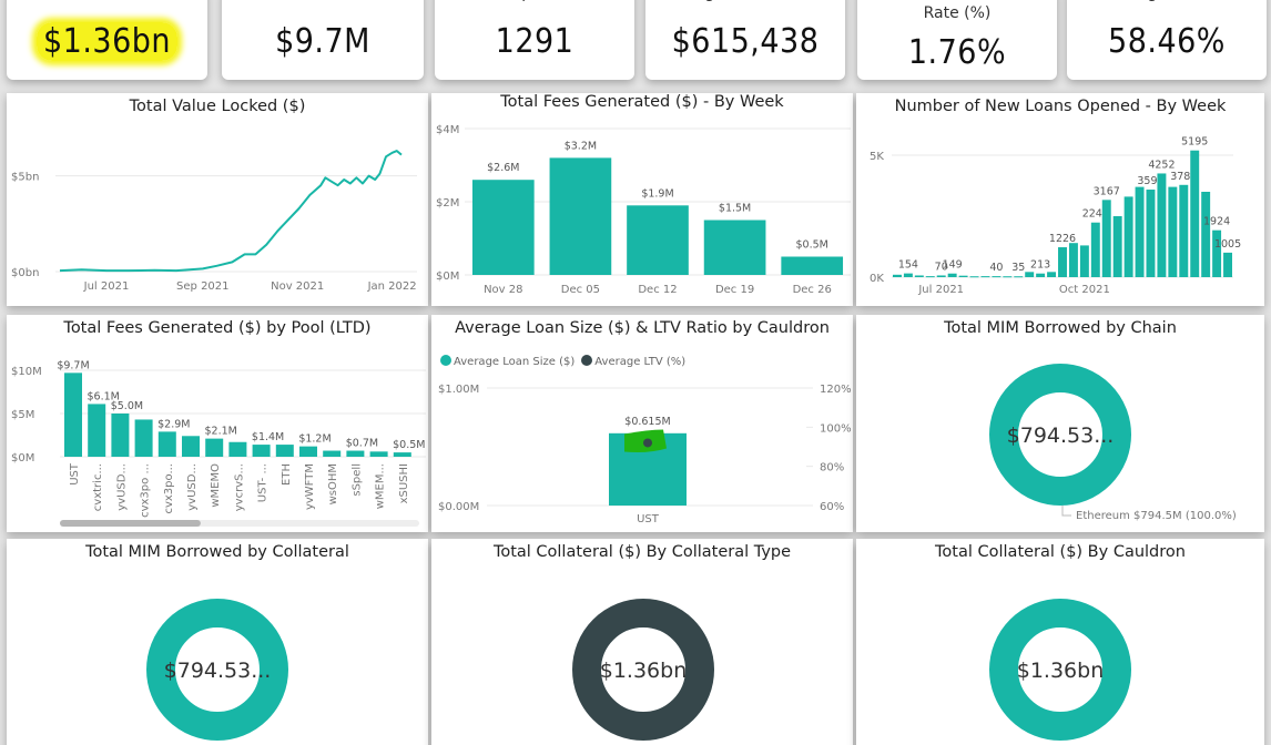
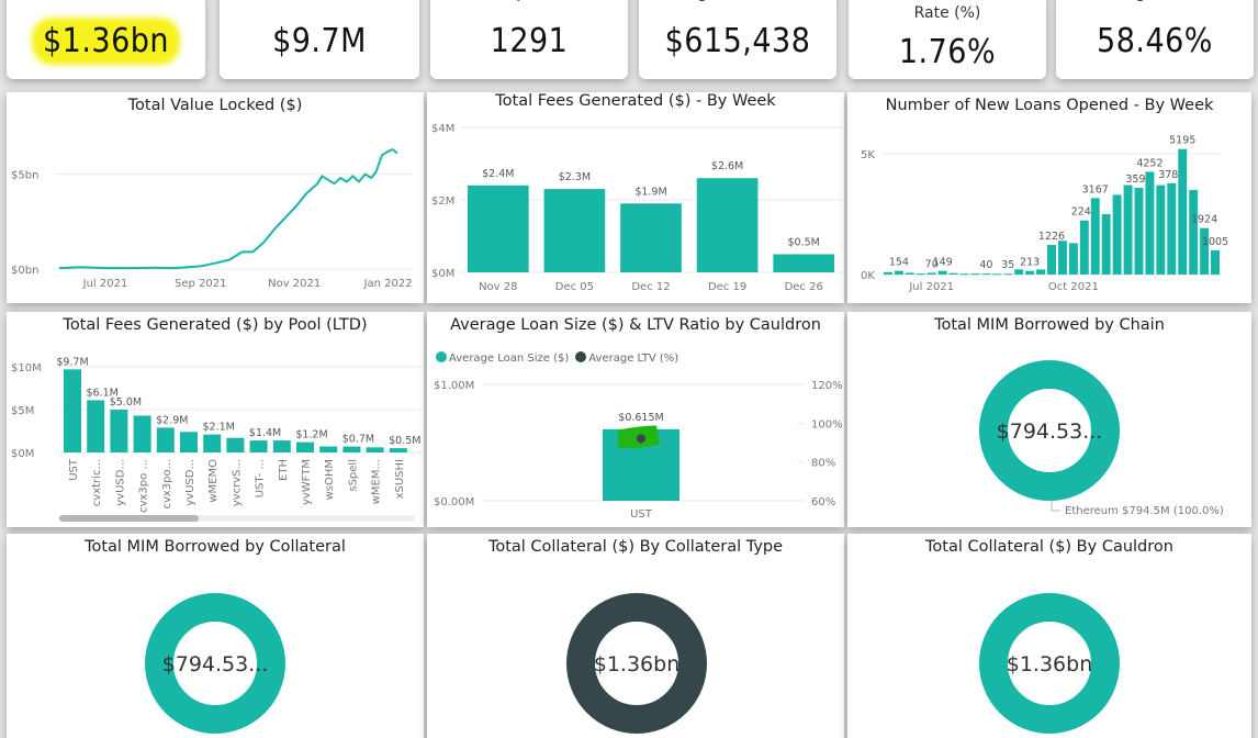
Total Fees Generated ($) - By Week/Nov 28: $2.6M -> $2.4M
Total Fees Generated ($) - By Week/Dec 05: $3.2M -> $2.3M
Total Fees Generated ($) - By Week/Dec 19: $1.5M -> $2.6M
